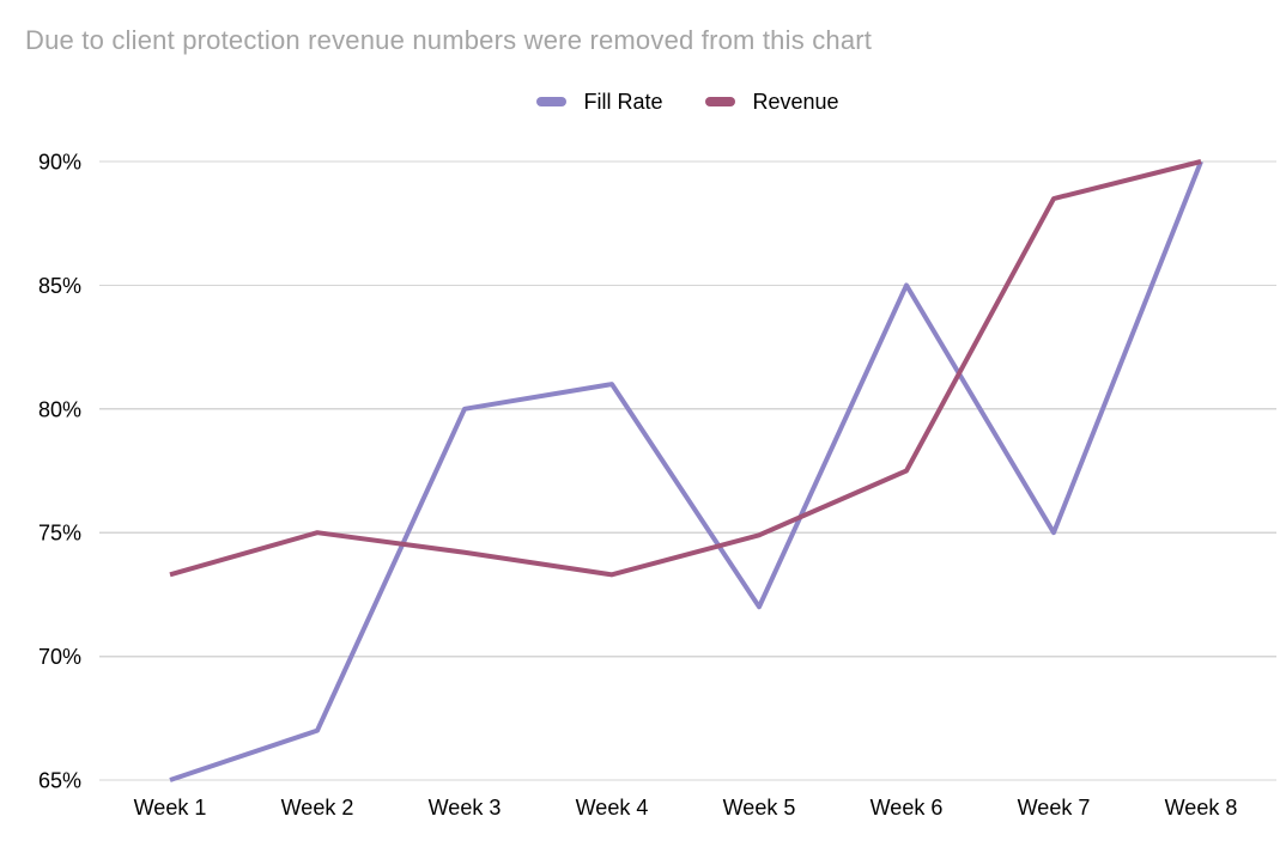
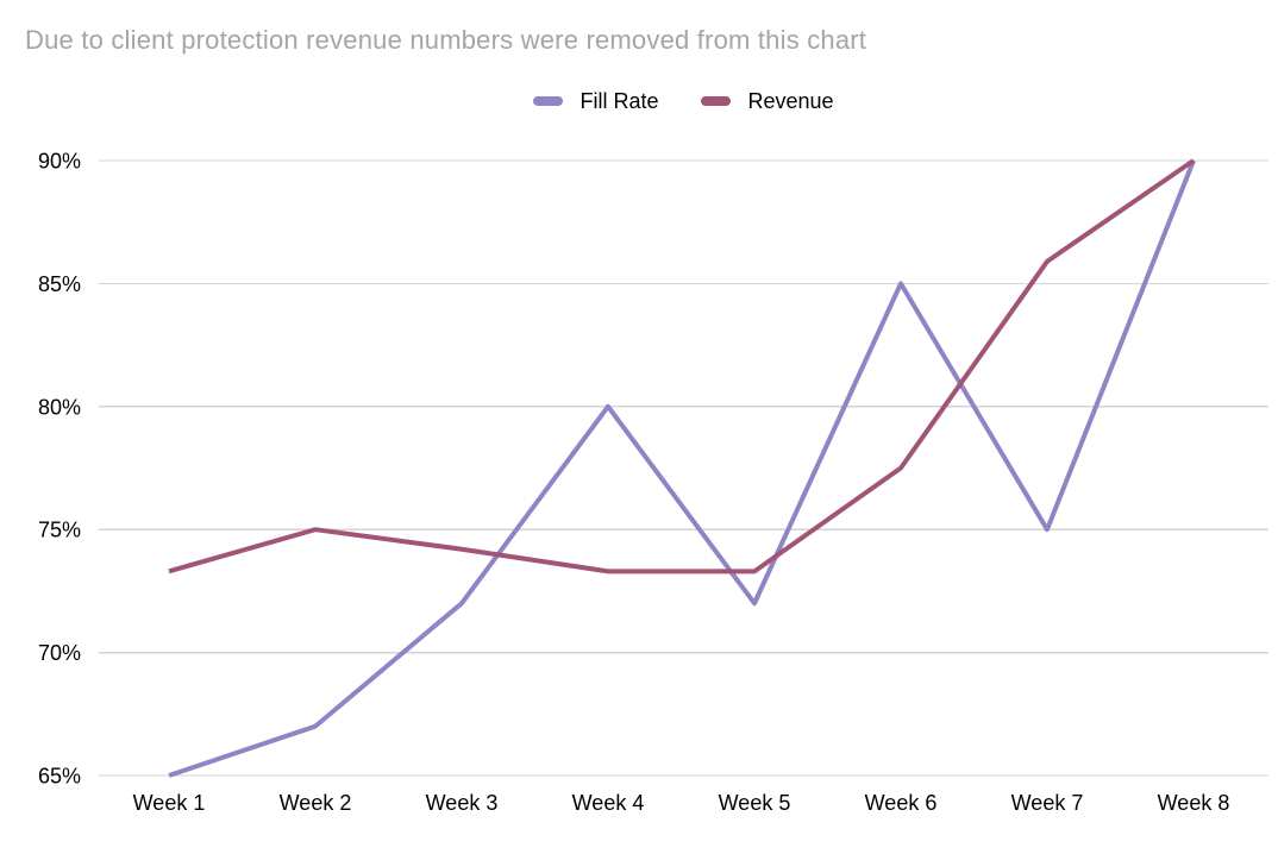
Fill Rate/Week 3: 80% -> 72%
Fill Rate/Week 4: 81% -> 80%
Revenue/Week 5: 74.9% -> 73.3%
Revenue/Week 7: 88.5% -> 85.9%
